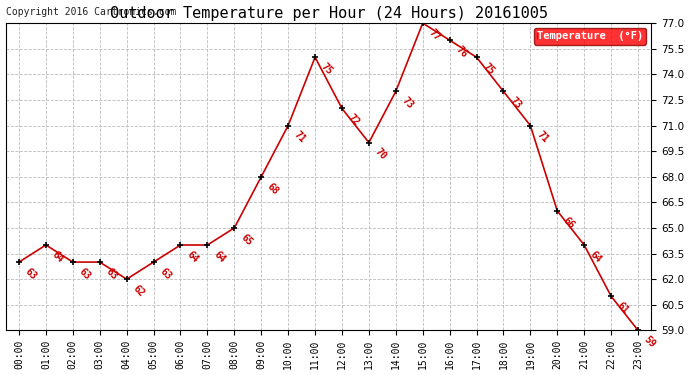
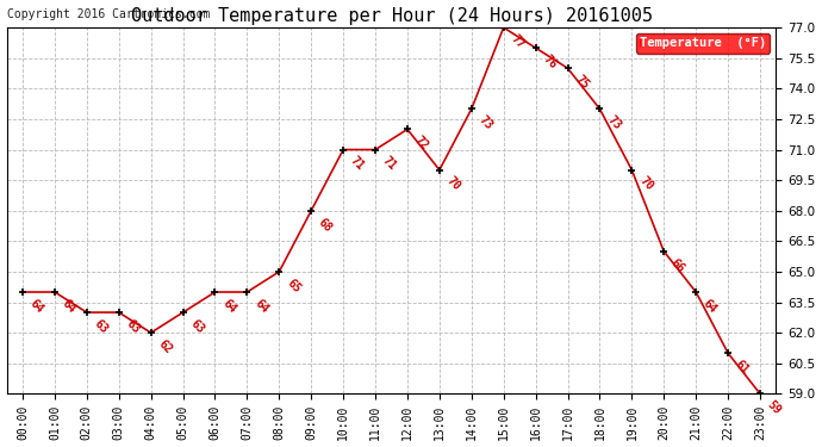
00:00: 63 -> 64
11:00: 75 -> 71
19:00: 71 -> 70
